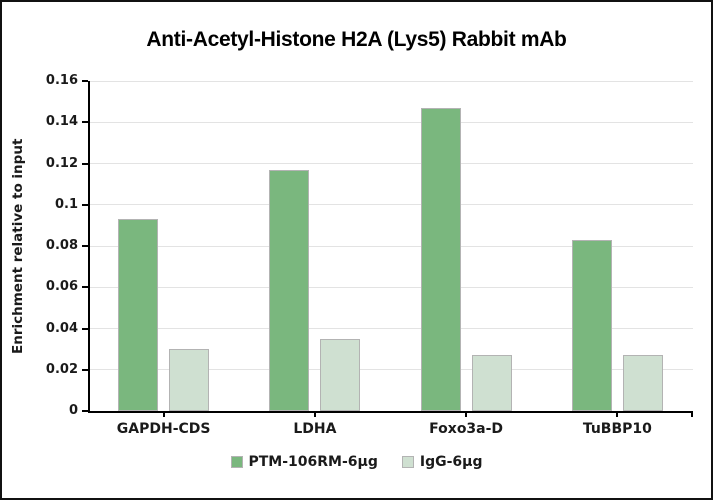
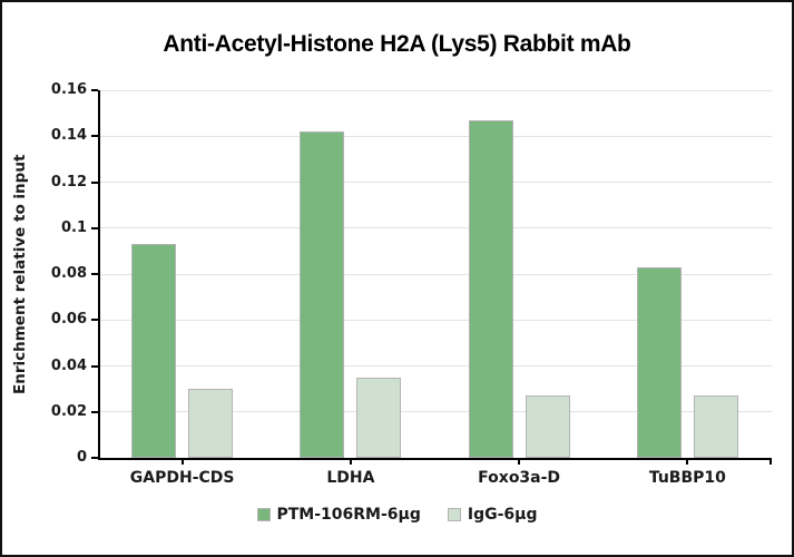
PTM-106RM-6µg/LDHA: 0.117 -> 0.142
